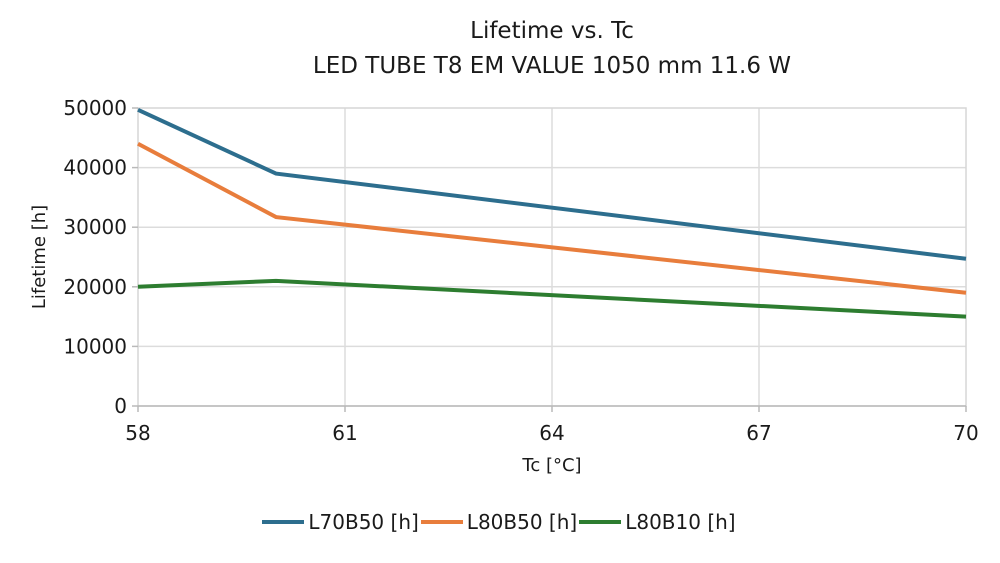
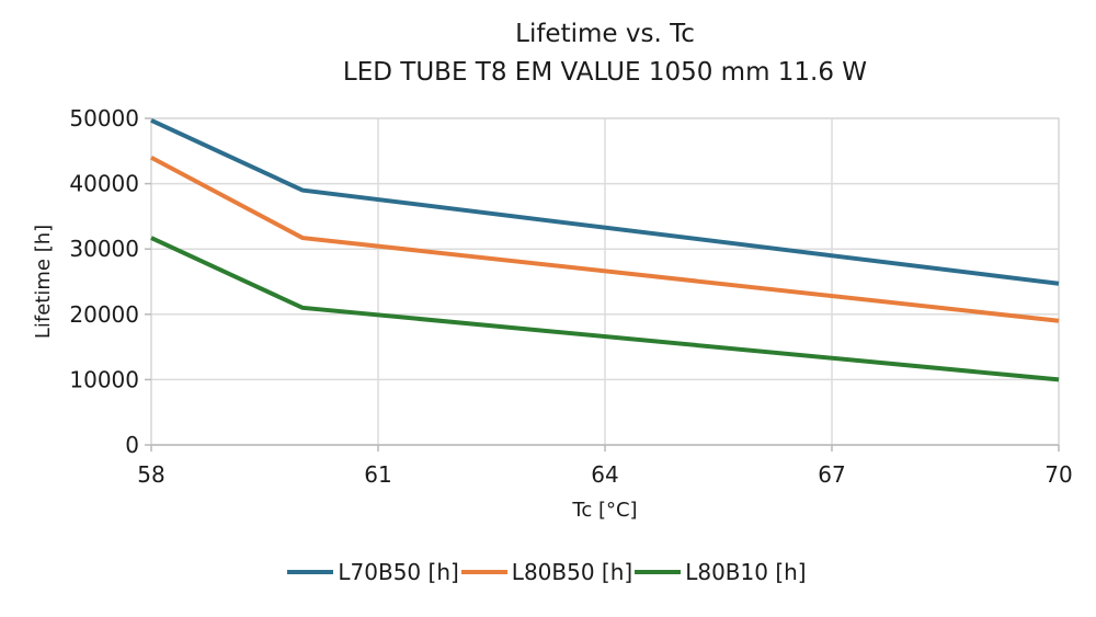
L80B10 [h]/58: 20000 -> 32000
L80B10 [h]/70: 15000 -> 10000
